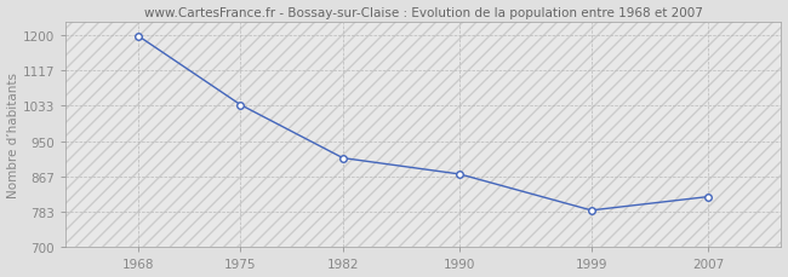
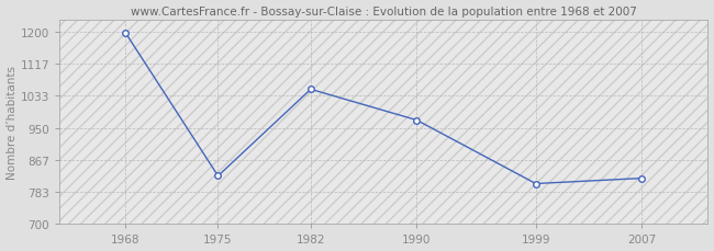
1975: 1035 -> 825
1982: 910 -> 1050
1990: 872 -> 970
1999: 787 -> 805
